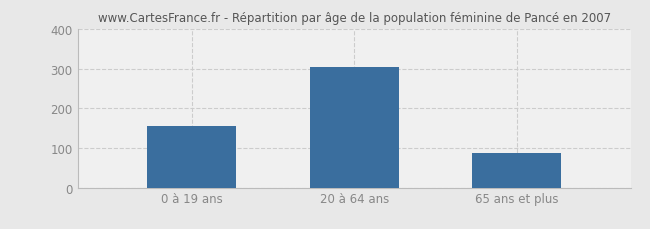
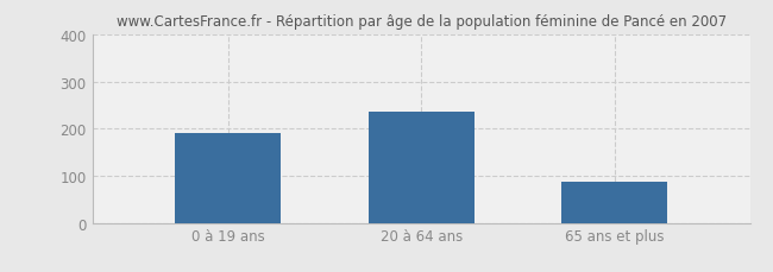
0 à 19 ans: 155 -> 190
20 à 64 ans: 305 -> 235
